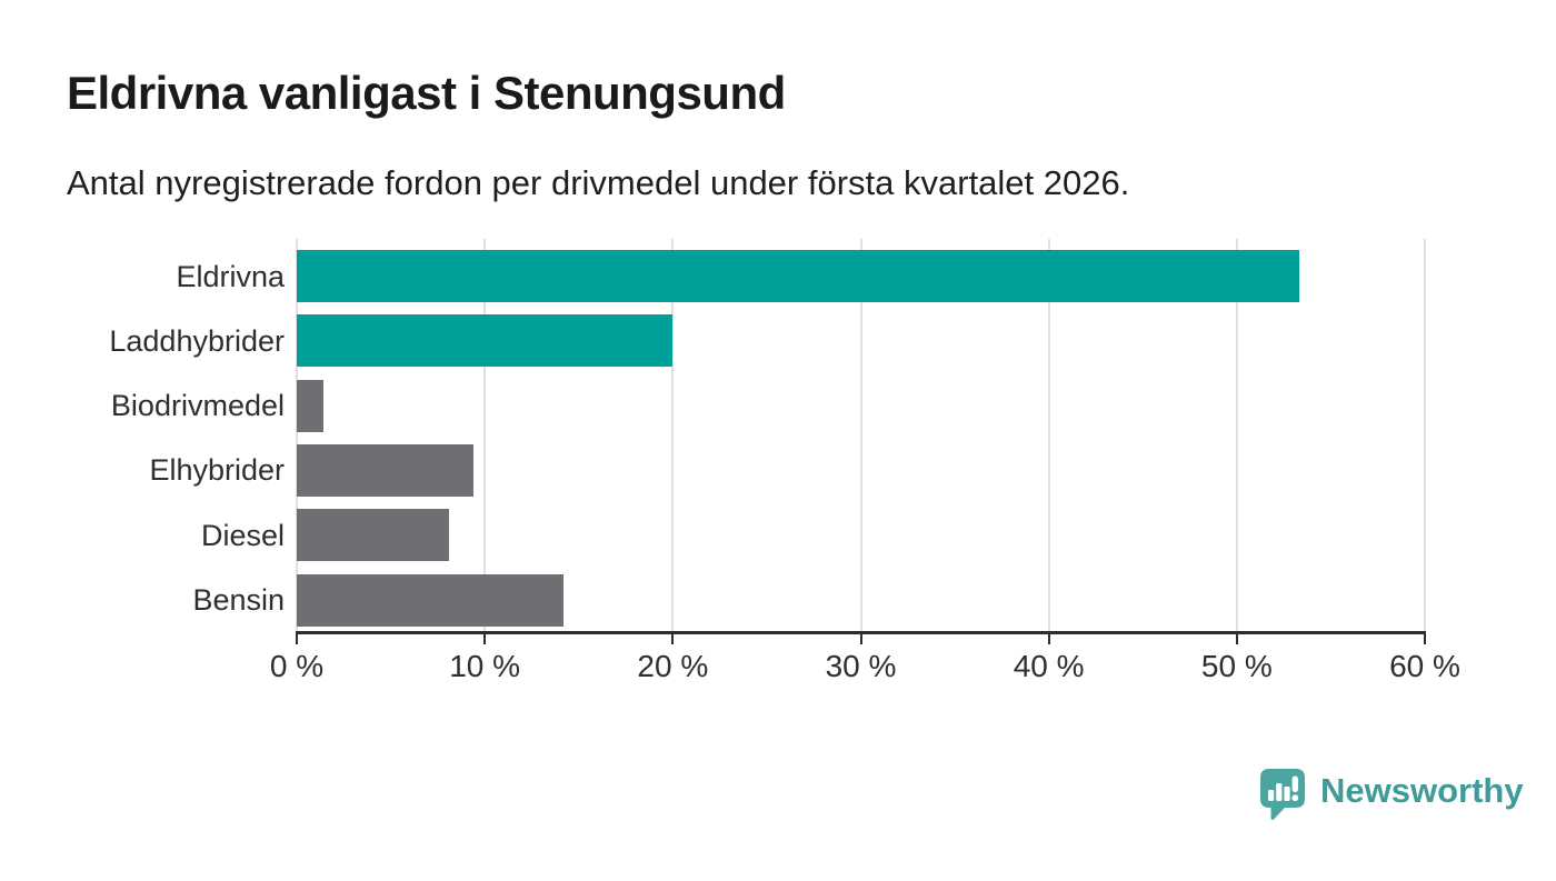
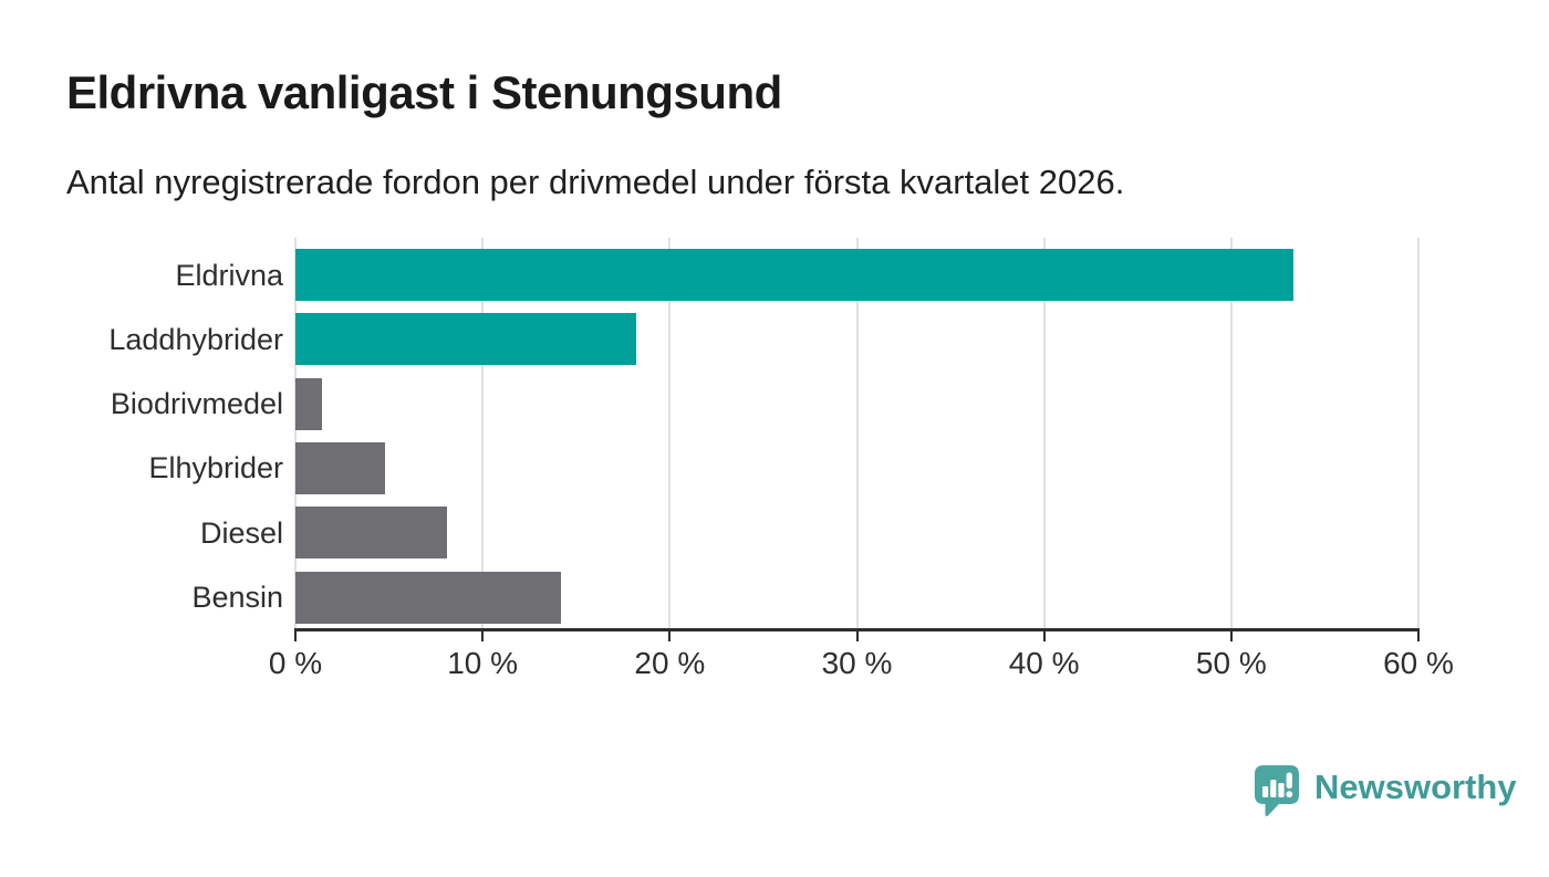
Laddhybrider: 20.0% -> 18.2%
Elhybrider: 9.4% -> 4.8%
